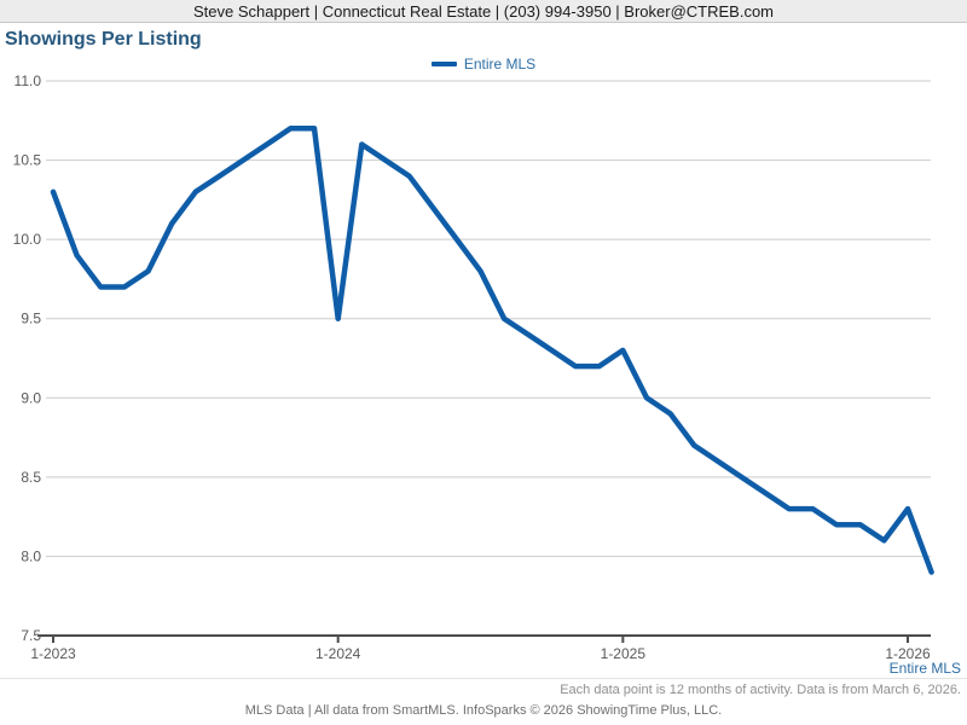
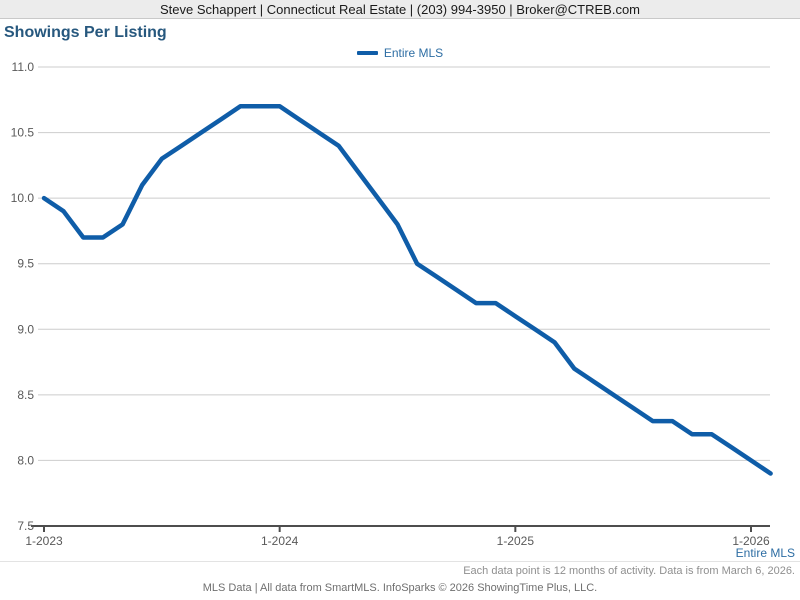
1-2023: 10.3 -> 10.0
1-2024: 9.5 -> 10.7
1-2025: 9.3 -> 9.1
1-2026: 8.3 -> 8.0
